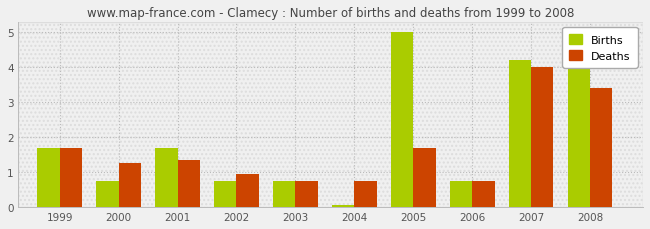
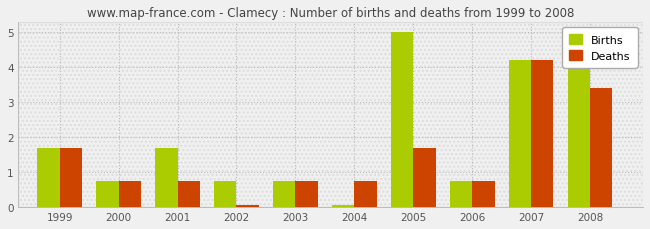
Deaths/2000: 1.25 -> 0.75
Deaths/2001: 1.35 -> 0.75
Deaths/2002: 0.95 -> 0.05
Deaths/2007: 4.00 -> 4.20
